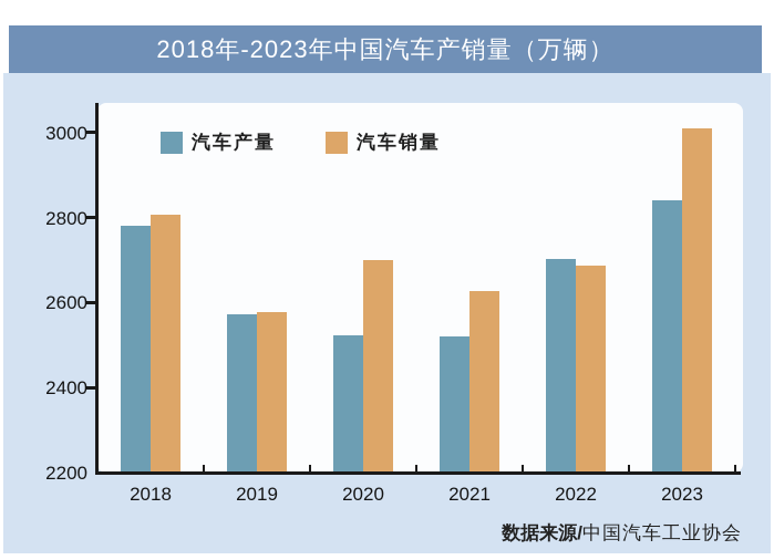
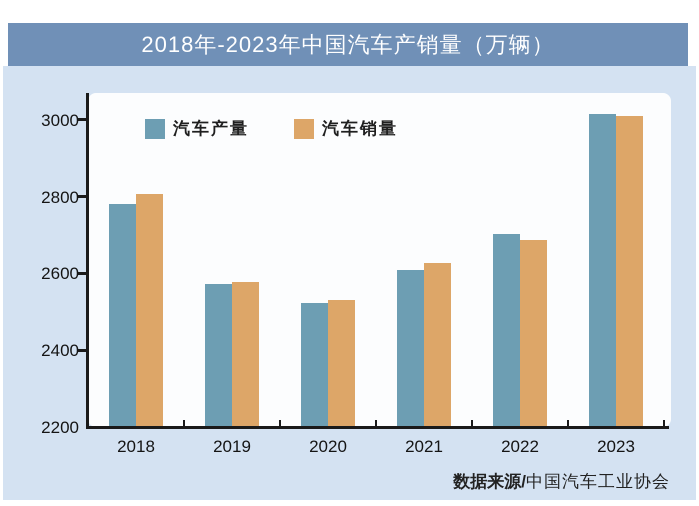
汽车销量/2020: 2700 -> 2530
汽车产量/2021: 2520 -> 2610
汽车产量/2023: 2840 -> 3020
